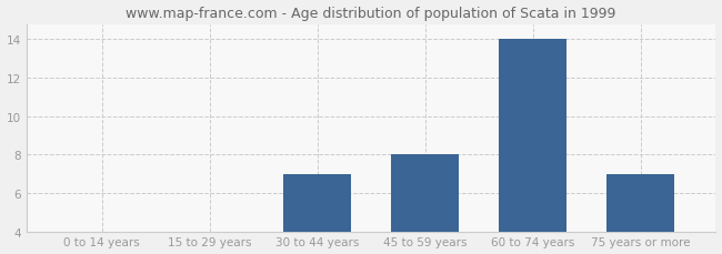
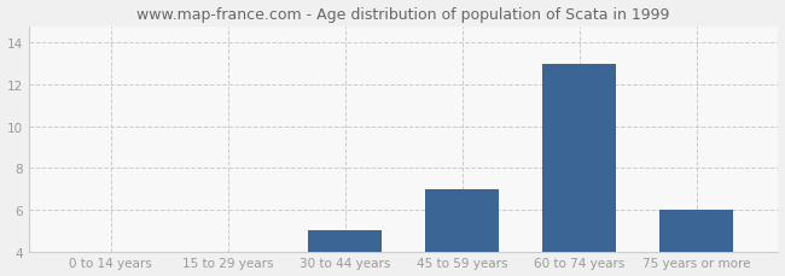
30 to 44 years: 7 -> 5
45 to 59 years: 8 -> 7
60 to 74 years: 14 -> 13
75 years or more: 7 -> 6
